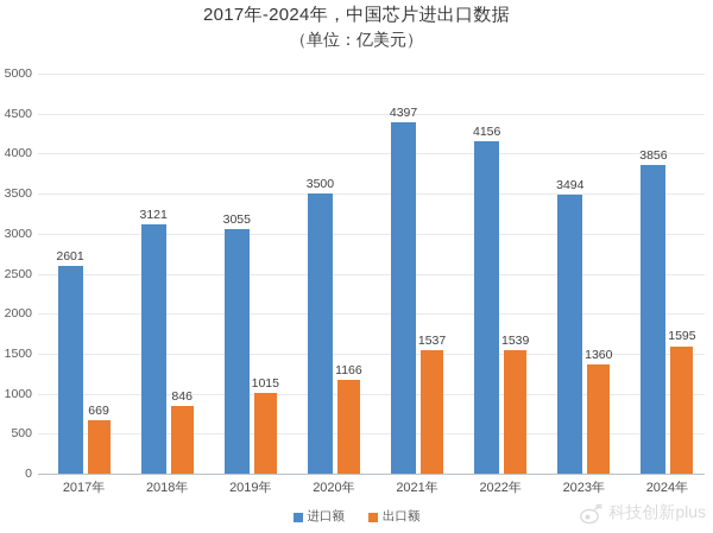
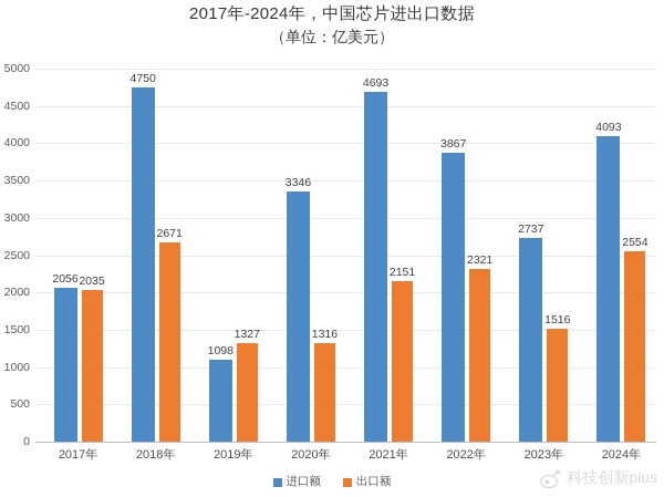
进口额/2017年: 2601 -> 2056
出口额/2017年: 669 -> 2035
进口额/2018年: 3121 -> 4750
出口额/2018年: 846 -> 2671
进口额/2019年: 3055 -> 1098
出口额/2019年: 1015 -> 1327
进口额/2020年: 3500 -> 3346
出口额/2020年: 1166 -> 1316
进口额/2021年: 4397 -> 4693
出口额/2021年: 1537 -> 2151
进口额/2022年: 4156 -> 3867
出口额/2022年: 1539 -> 2321
进口额/2023年: 3494 -> 2737
出口额/2023年: 1360 -> 1516
进口额/2024年: 3856 -> 4093
出口额/2024年: 1595 -> 2554
